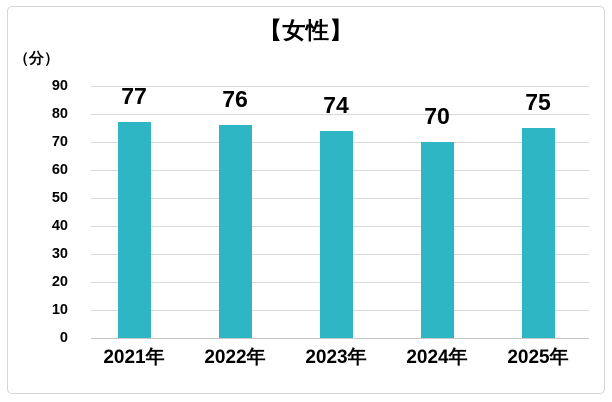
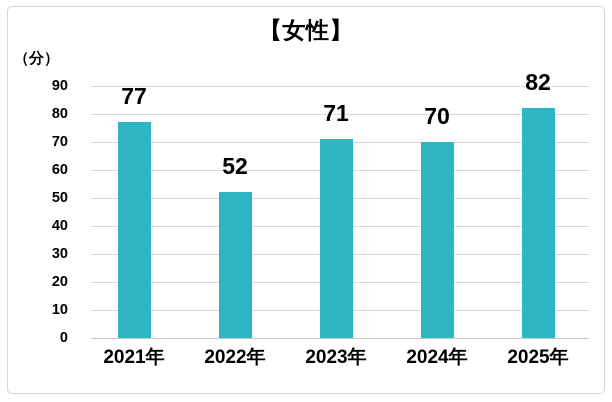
2022年: 76 -> 52
2023年: 74 -> 71
2025年: 75 -> 82
